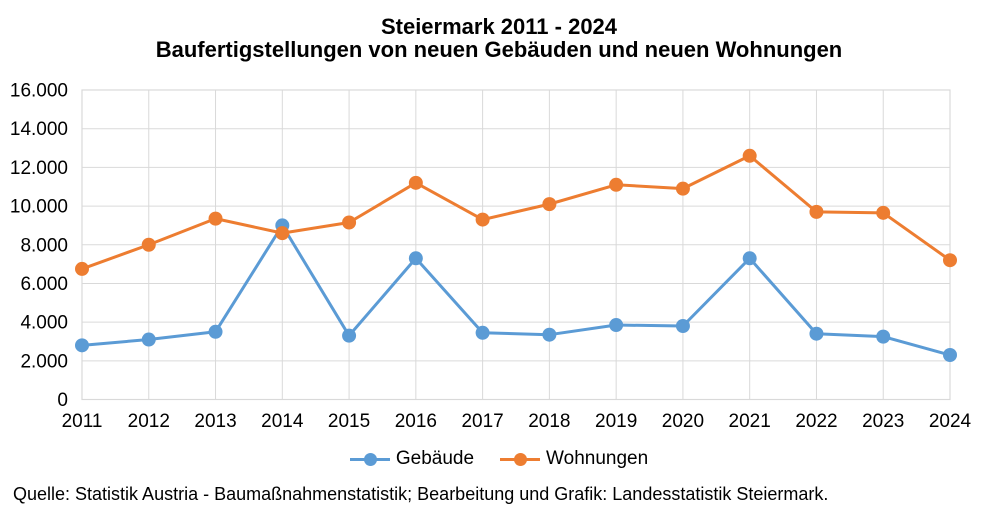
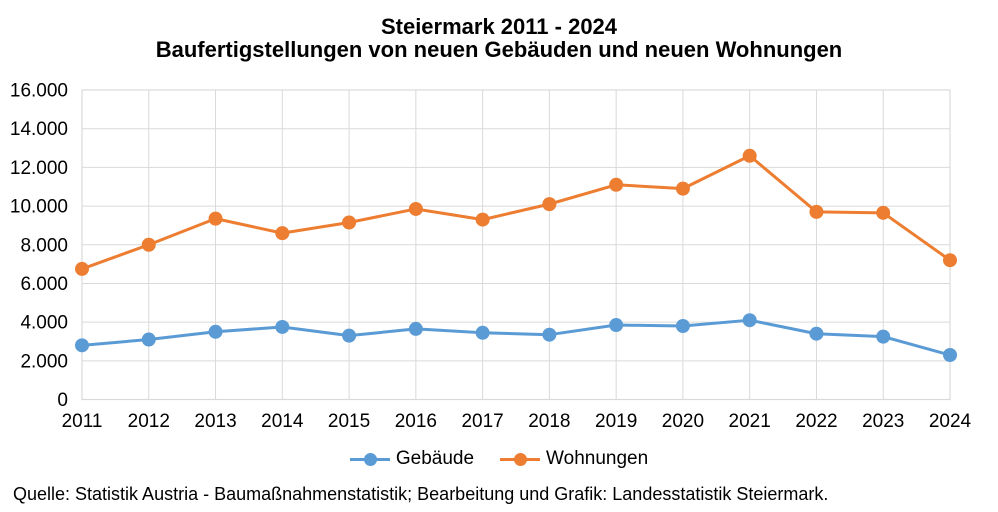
Gebäude/2014: 9000 -> 3800
Gebäude/2016: 7300 -> 3600
Wohnungen/2016: 11200 -> 9800
Gebäude/2021: 7300 -> 4100
